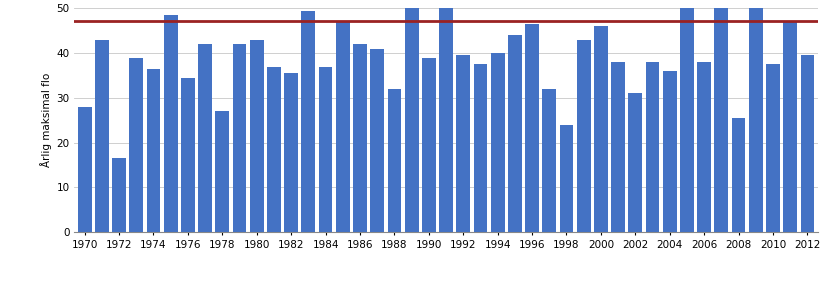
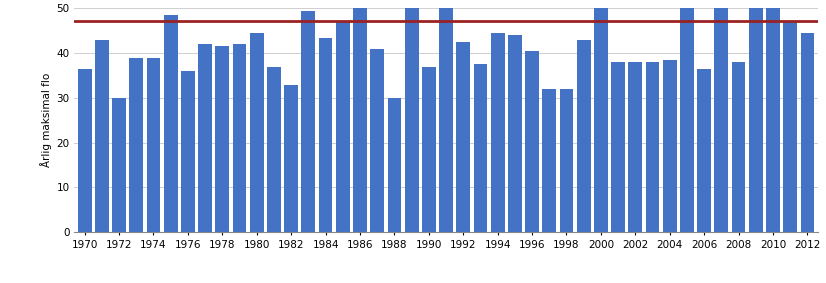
1970: 28.0 -> 36.5
1972: 16.5 -> 30.0
1974: 36.5 -> 39.0
1976: 34.5 -> 36.0
1978: 27.0 -> 41.5
1980: 43.0 -> 44.5
1982: 35.5 -> 33.0
1984: 37.0 -> 43.5
1986: 42.0 -> 50.0
1988: 32.0 -> 30.0
1990: 39.0 -> 37.0
1992: 39.5 -> 42.5
1994: 40.0 -> 44.5
1996: 46.5 -> 40.5
1998: 24.0 -> 32.0
2000: 46.0 -> 50.0
2002: 31.0 -> 38.0
2004: 36.0 -> 38.5
2006: 38.0 -> 36.5
2008: 25.5 -> 38.0
2010: 37.5 -> 50.0
2012: 39.5 -> 44.5
